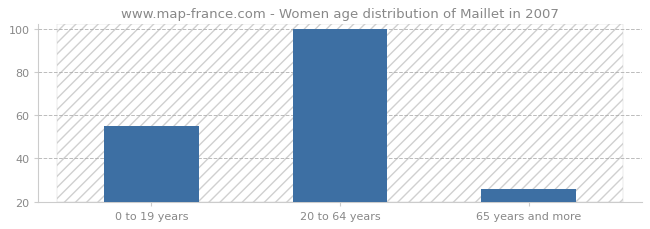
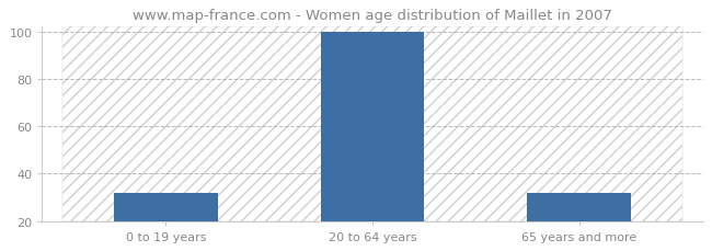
0 to 19 years: 55 -> 32
65 years and more: 26 -> 32
